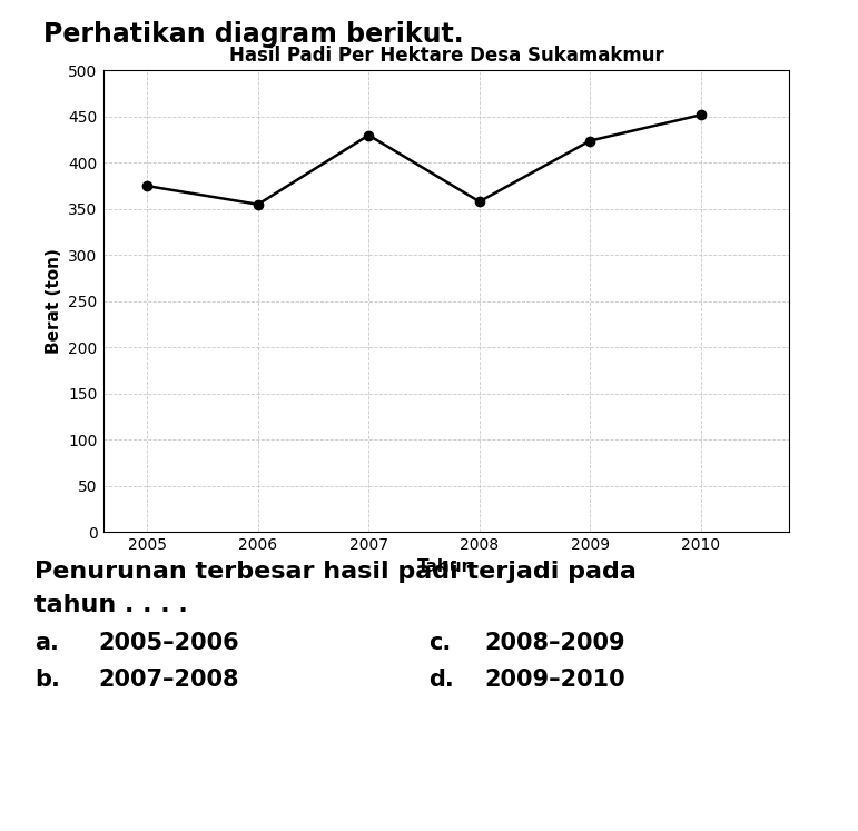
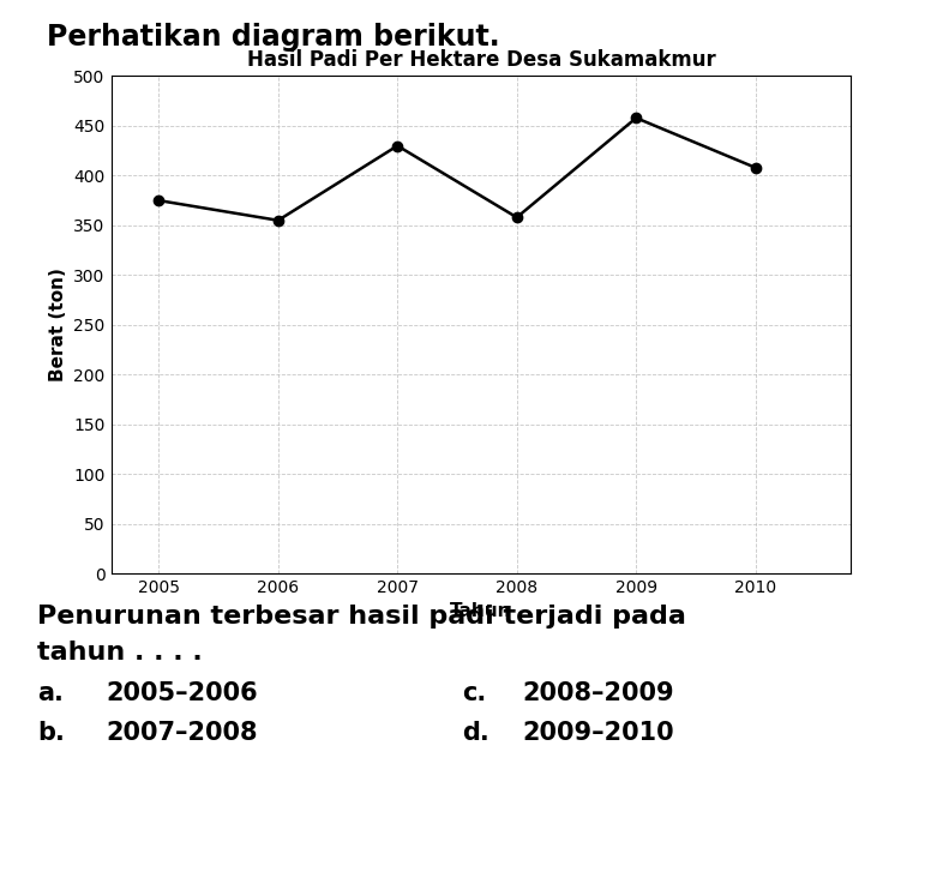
2009: 424 -> 458
2010: 452 -> 408
